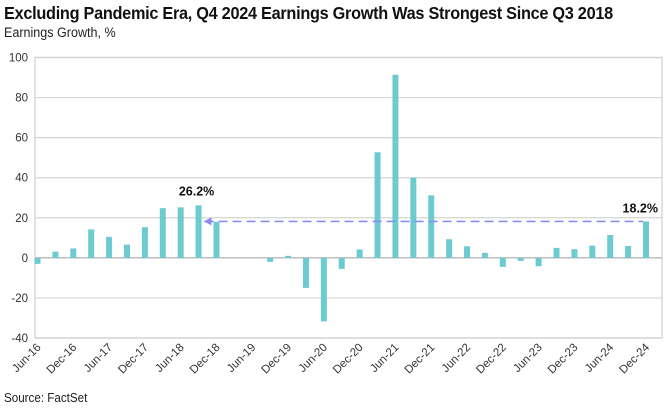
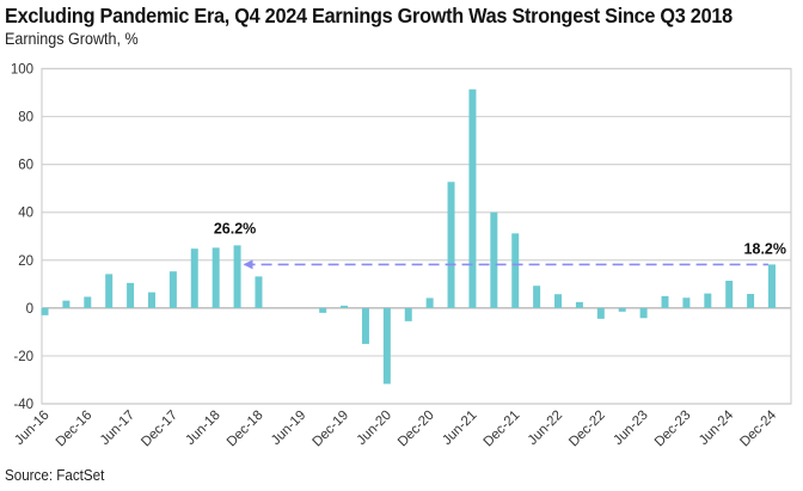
Dec-18: 18 -> 13
